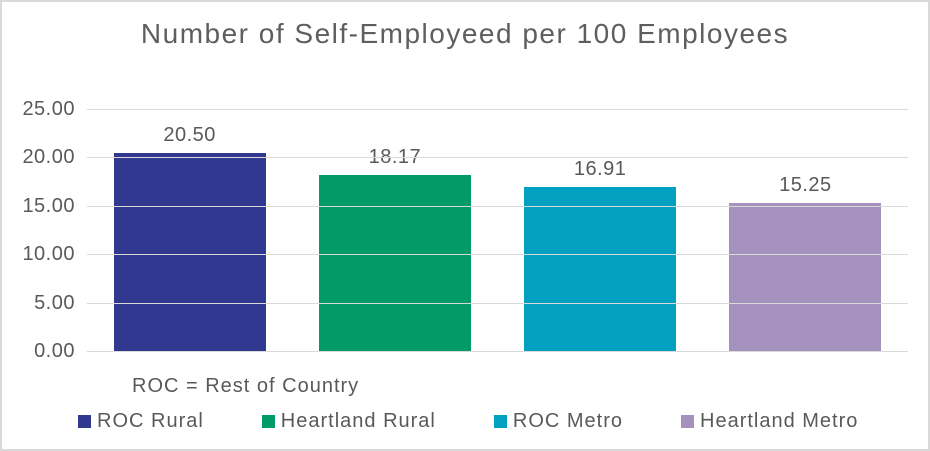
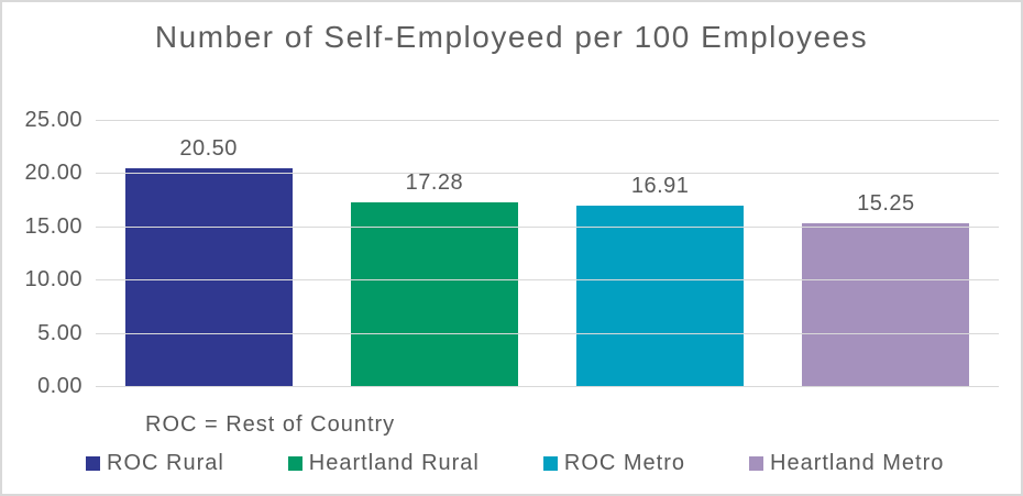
Heartland Rural: 18.17 -> 17.28
